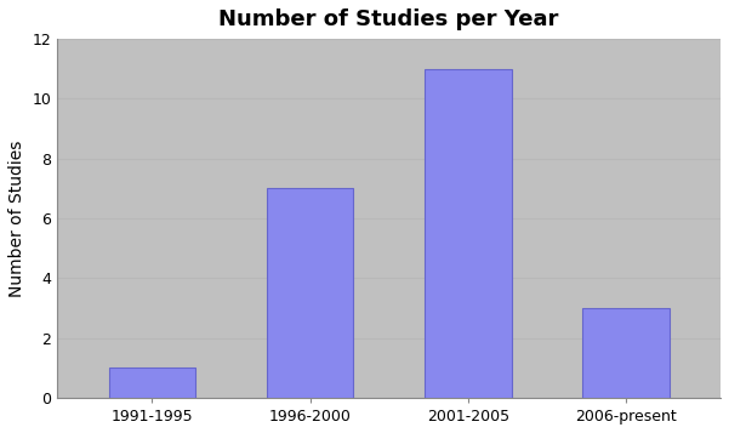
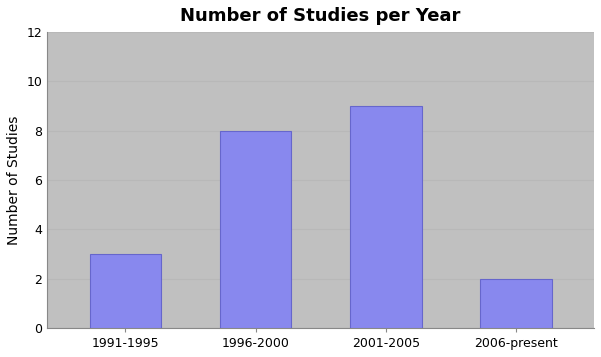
1991-1995: 1 -> 3
1996-2000: 7 -> 8
2001-2005: 11 -> 9
2006-present: 3 -> 2
